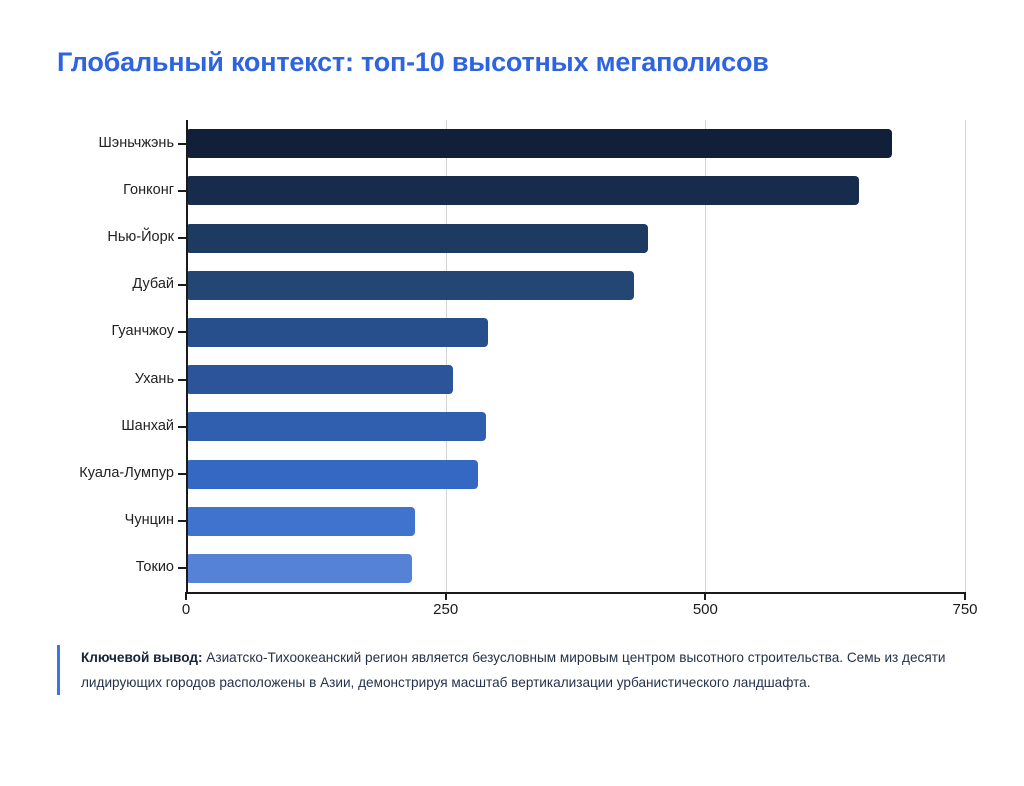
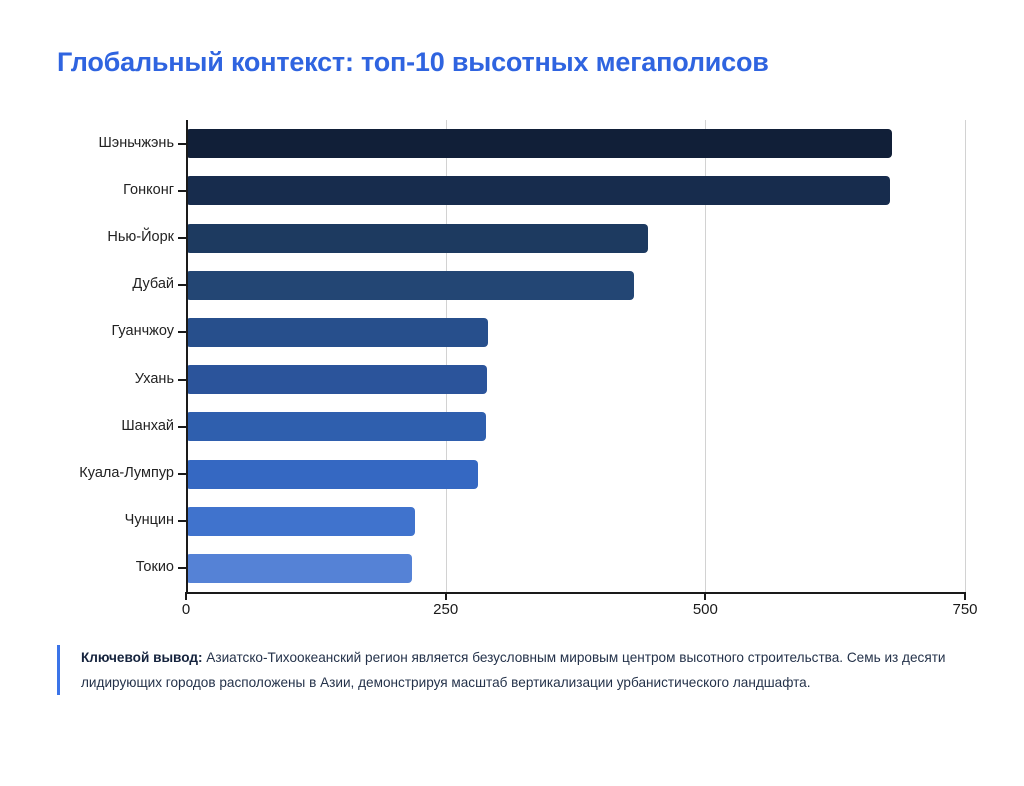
Гонконг: 648 -> 678
Ухань: 257 -> 290
